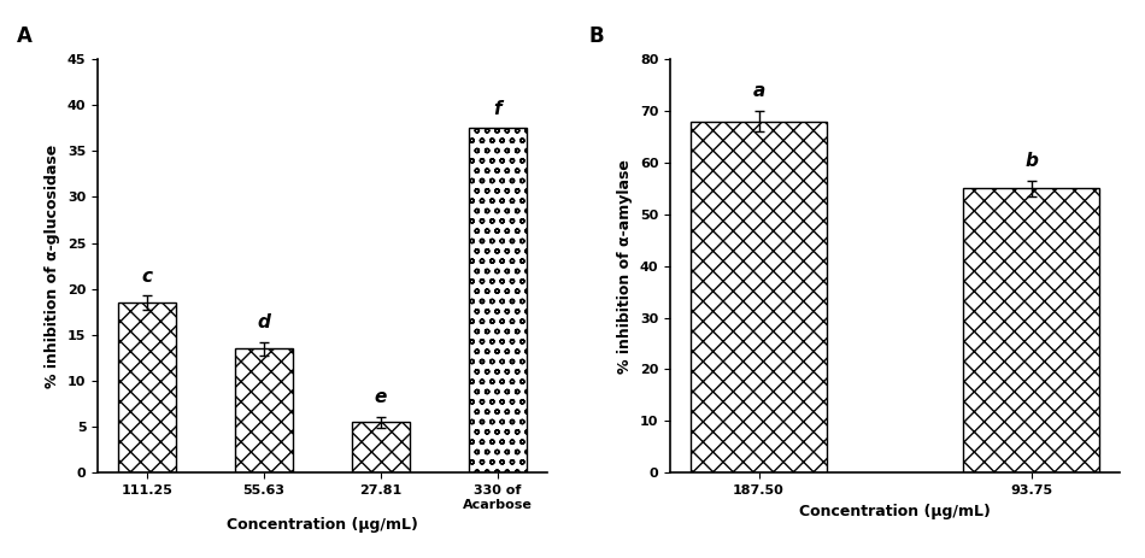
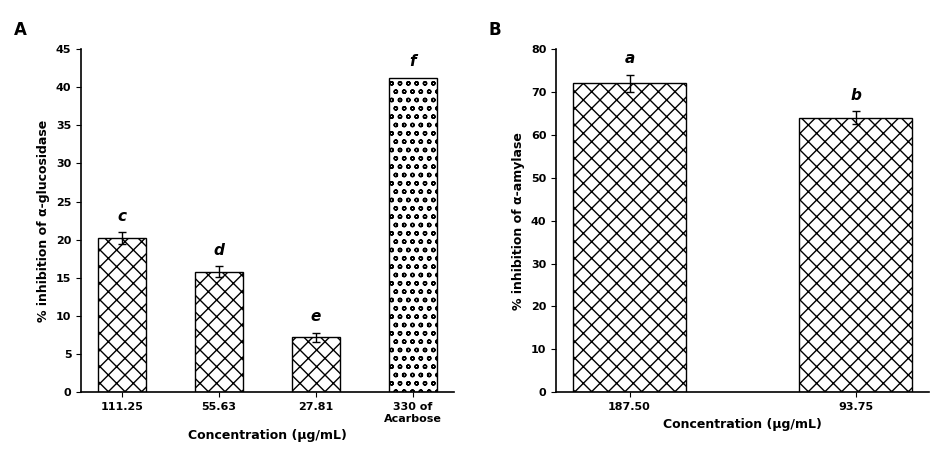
111.25: 18.5 -> 20.2
55.63: 13.5 -> 15.8
27.81: 5.5 -> 7.2
330 of Acarbose: 37.5 -> 41.2
187.50: 68 -> 72
93.75: 55 -> 64
